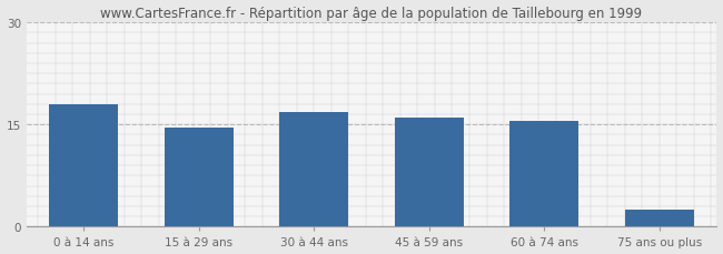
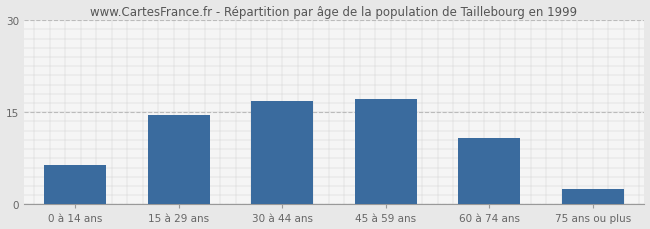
0 à 14 ans: 18.0 -> 6.4
45 à 59 ans: 16.0 -> 17.2
60 à 74 ans: 15.5 -> 10.8
